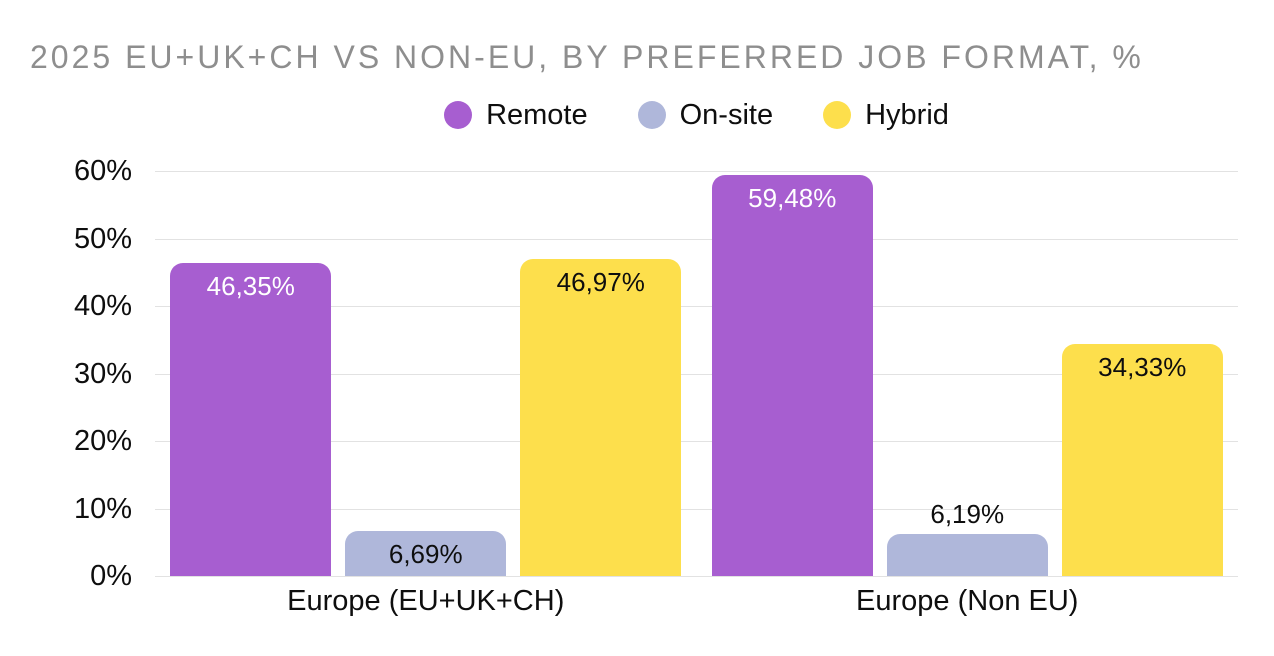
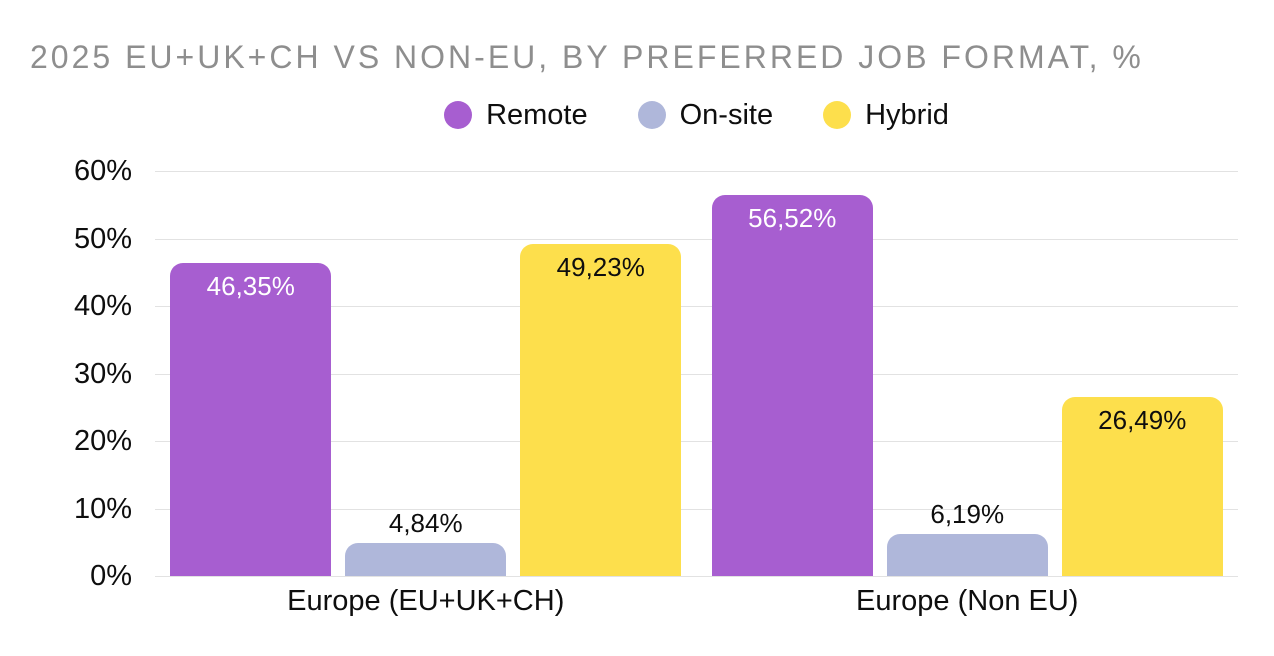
On-site/Europe (EU+UK+CH): 6,69% -> 4,84%
Hybrid/Europe (EU+UK+CH): 46,97% -> 49,23%
Remote/Europe (Non EU): 59,48% -> 56,52%
Hybrid/Europe (Non EU): 34,33% -> 26,49%
